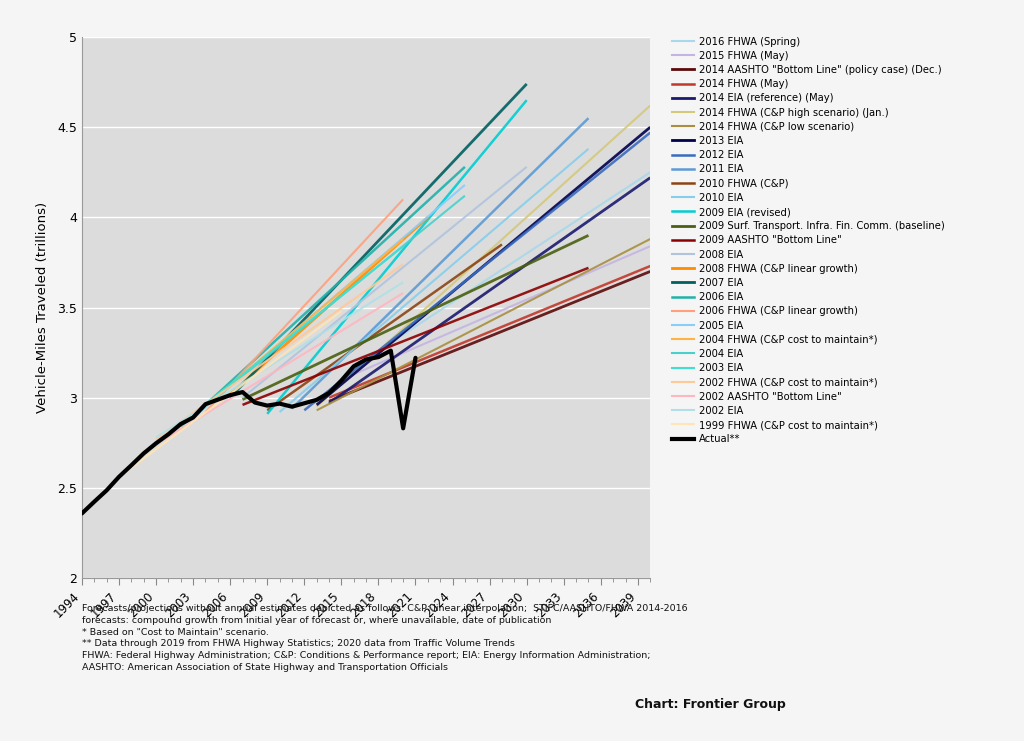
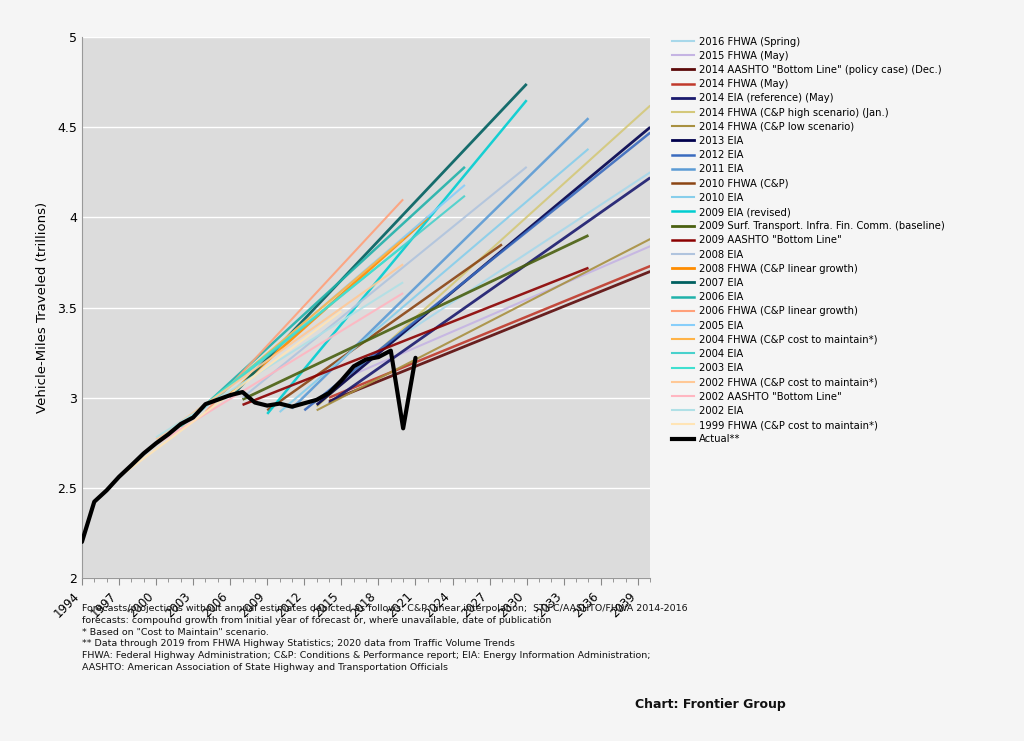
1994: 2.36 -> 2.20
